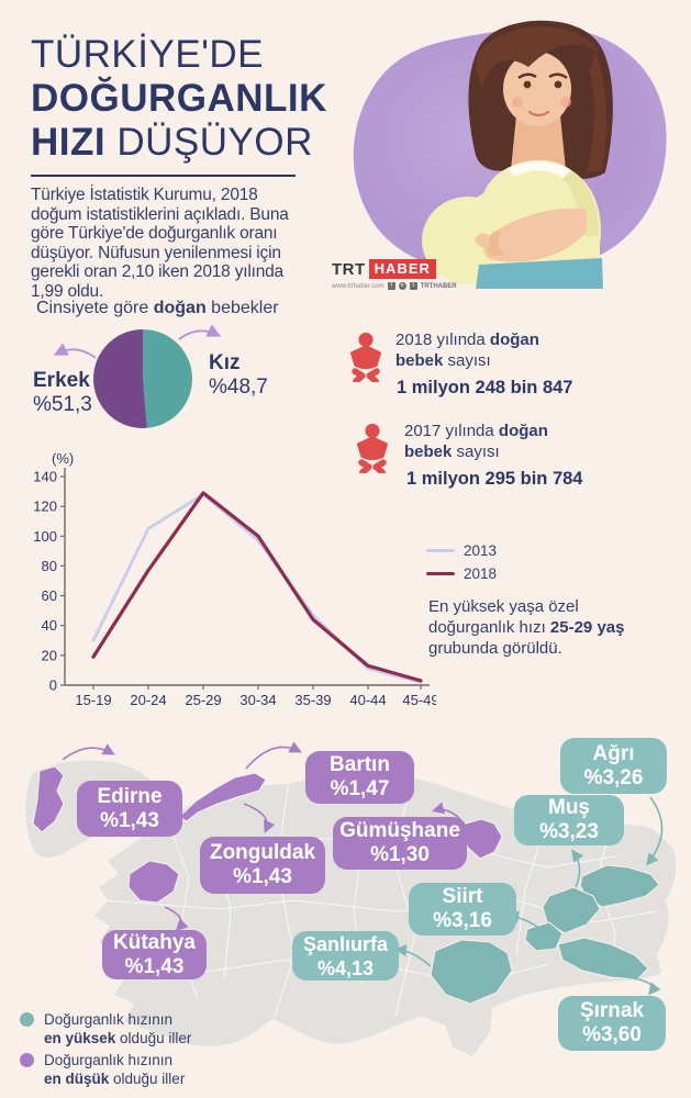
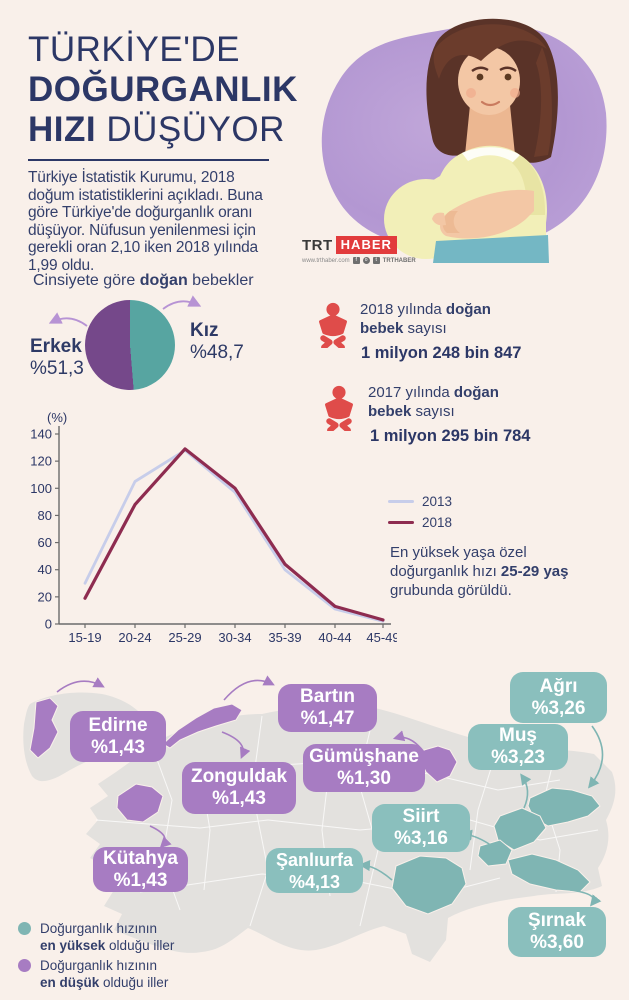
2018/20-24: 77 -> 88
2013/35-39: 47 -> 40
